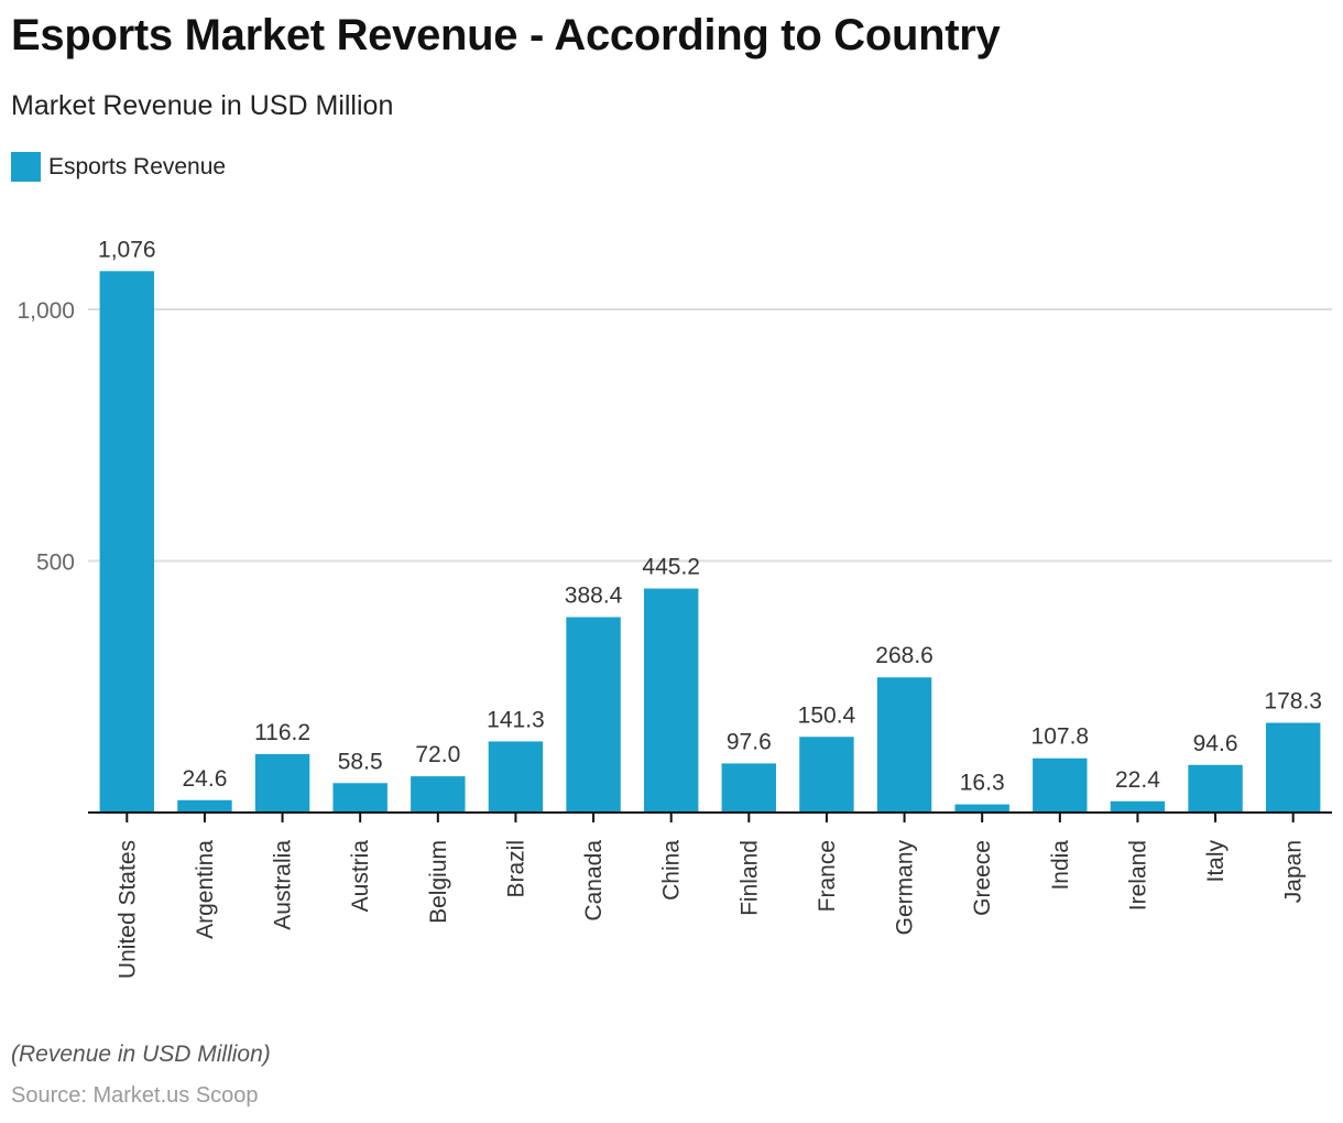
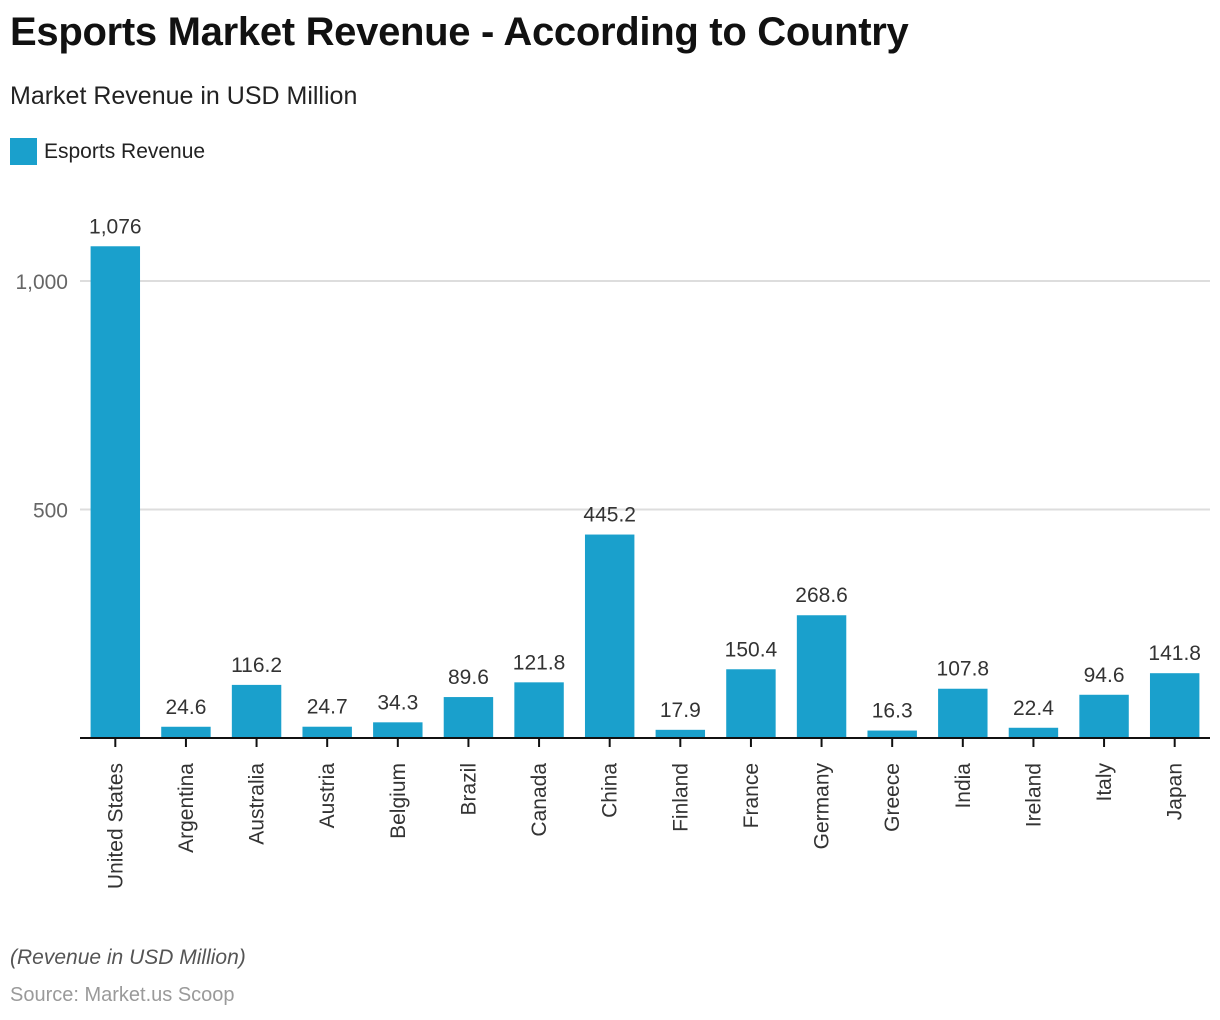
Austria: 58.5 -> 24.7
Belgium: 72.0 -> 34.3
Brazil: 141.3 -> 89.6
Canada: 388.4 -> 121.8
Finland: 97.6 -> 17.9
Japan: 178.3 -> 141.8
